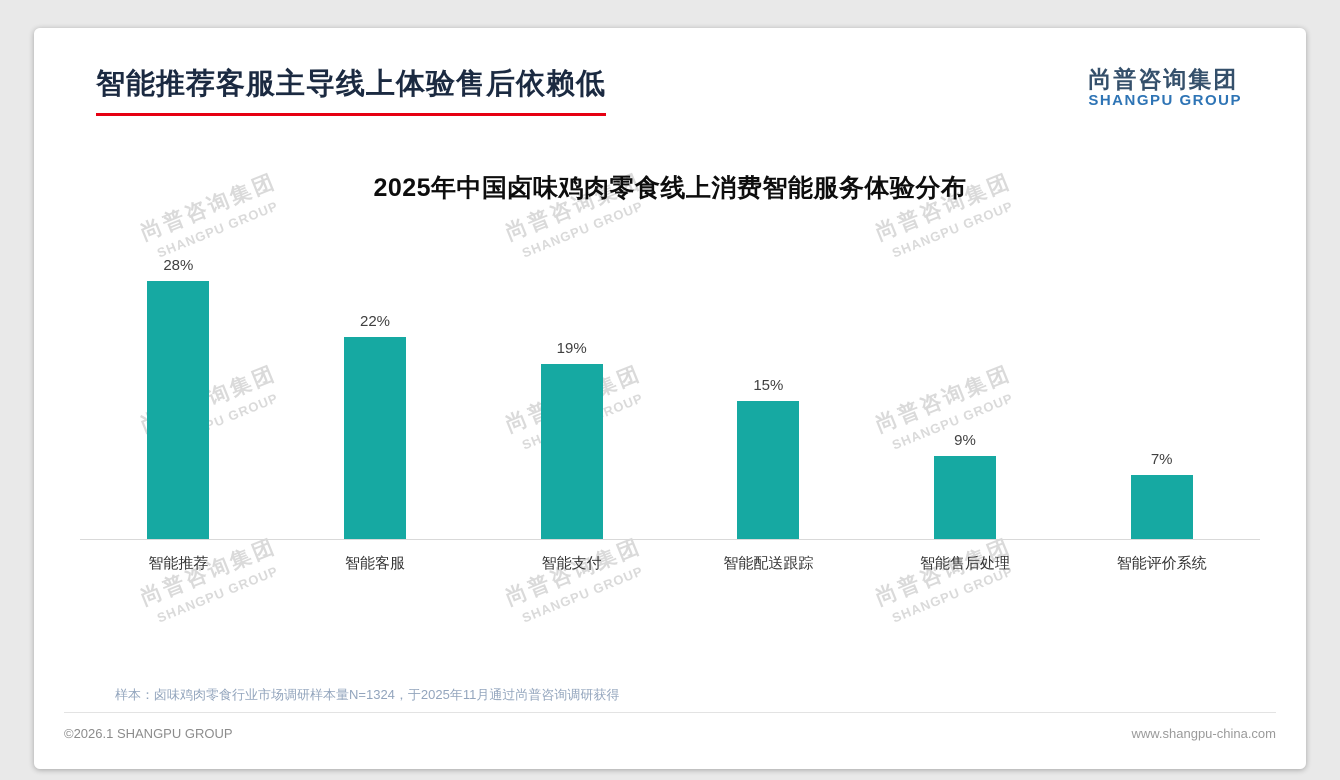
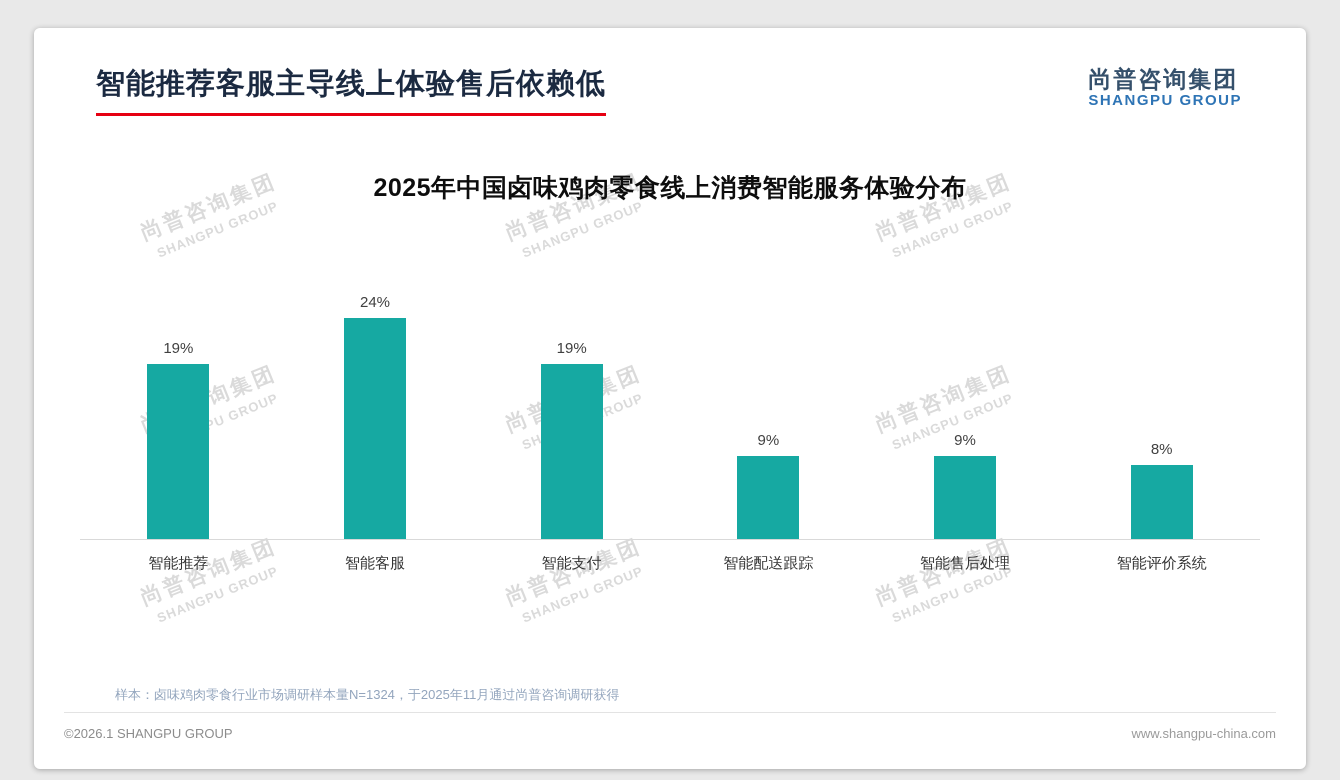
智能推荐: 28% -> 19%
智能客服: 22% -> 24%
智能配送跟踪: 15% -> 9%
智能评价系统: 7% -> 8%
